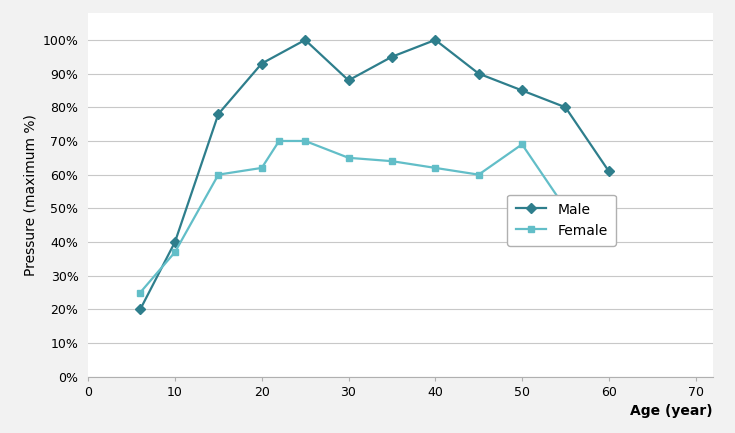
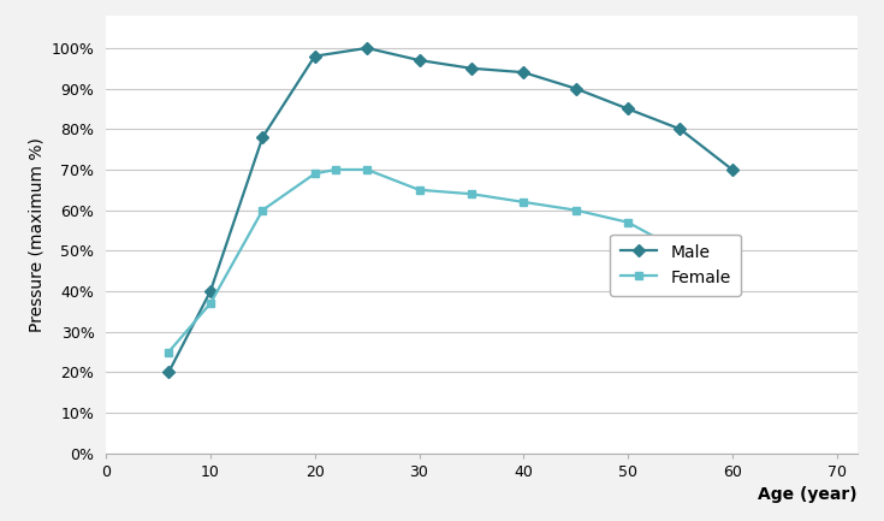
Male/20: 93% -> 98%
Female/20: 62% -> 69%
Male/30: 88% -> 97%
Male/40: 100% -> 94%
Female/50: 69% -> 57%
Male/60: 61% -> 70%
